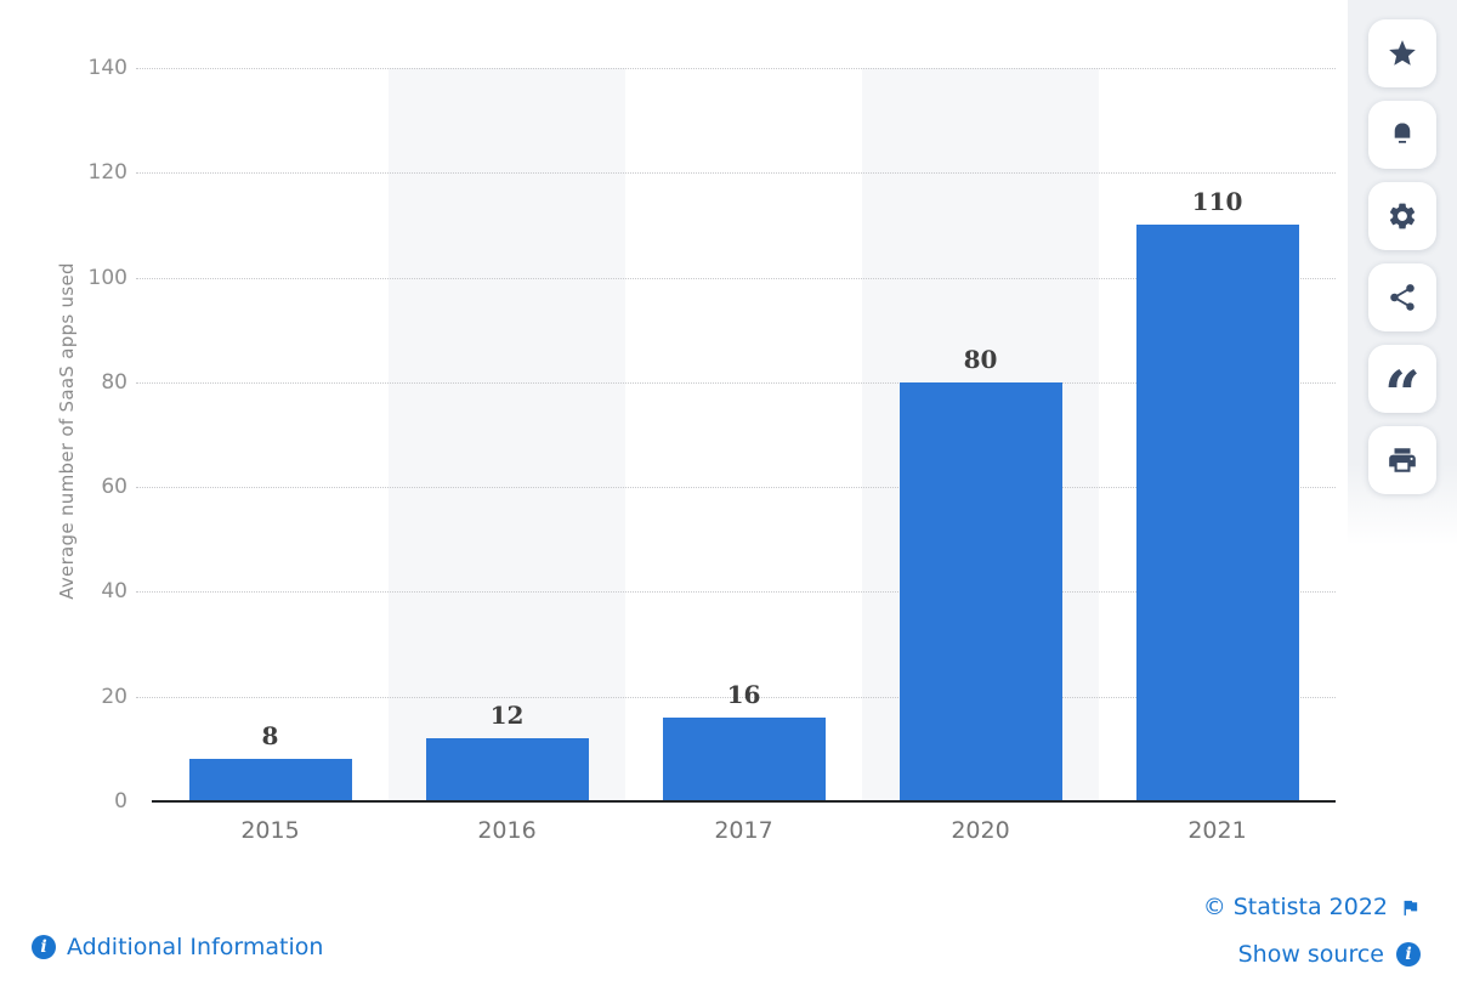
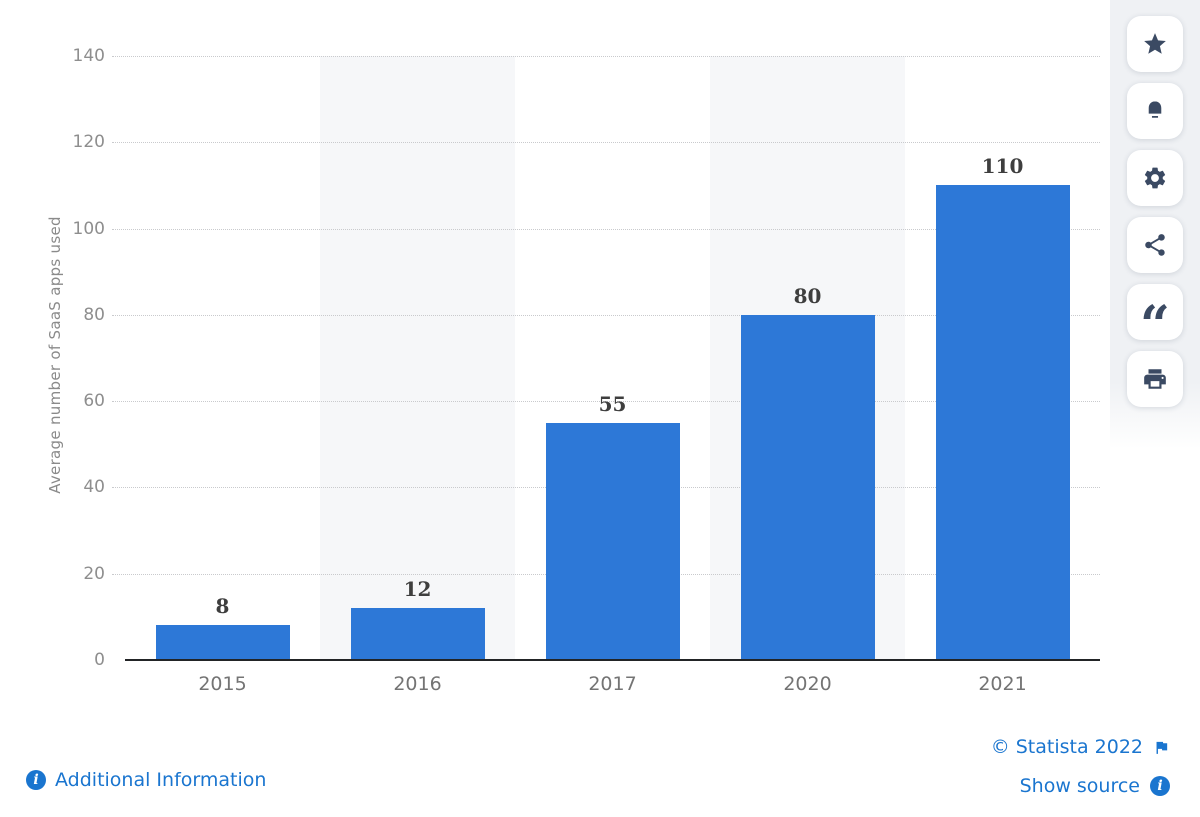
2017: 16 -> 55
